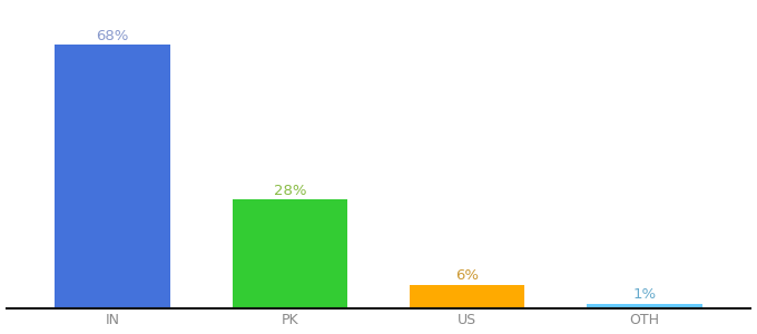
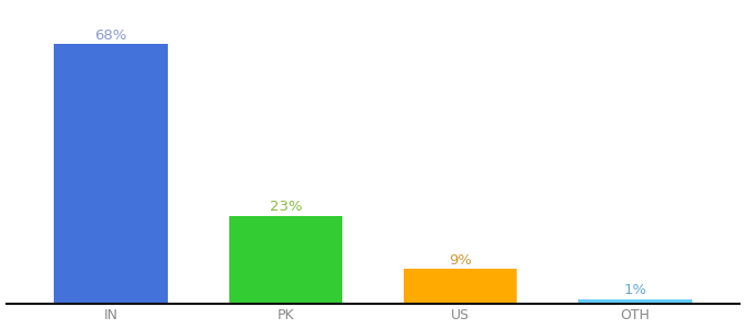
PK: 28% -> 23%
US: 6% -> 9%
